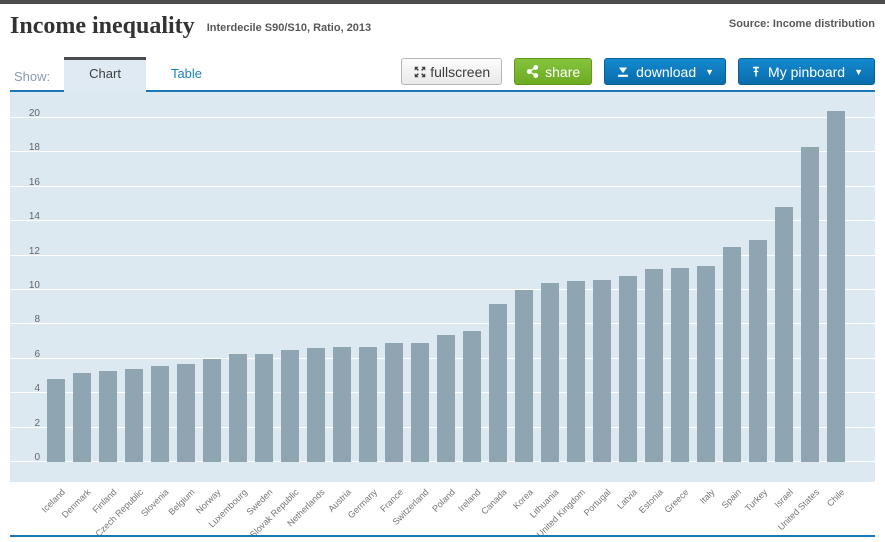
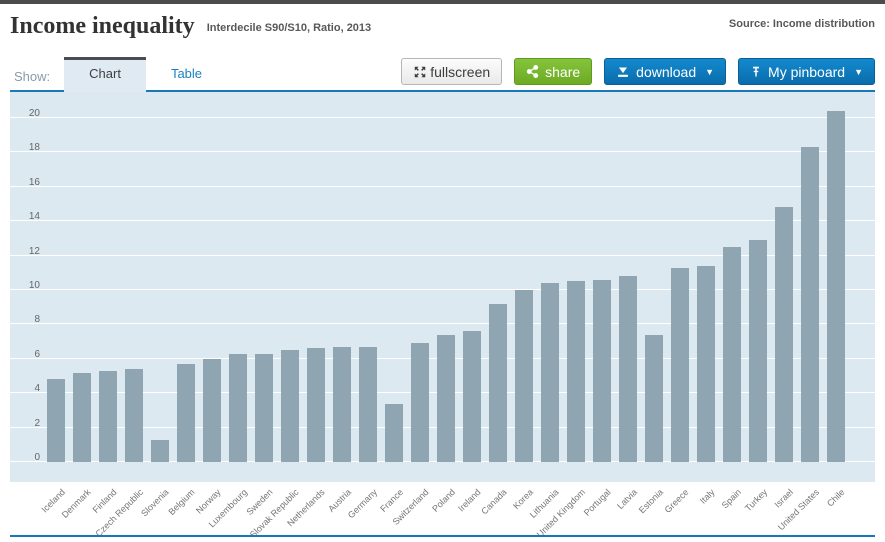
Slovenia: 5.6 -> 1.3
France: 6.9 -> 3.4
Estonia: 11.2 -> 7.4
